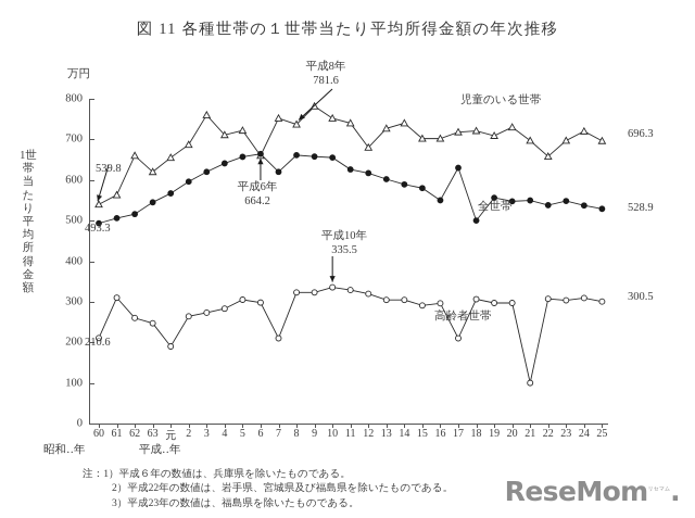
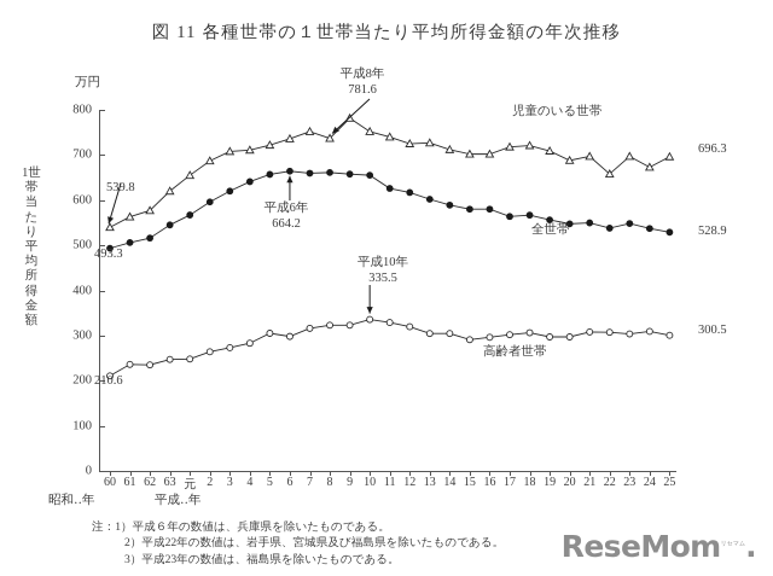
高齢者世帯/61: 310 -> 240
児童のいる世帯/62: 660 -> 580
高齢者世帯/62: 260 -> 240
高齢者世帯/元: 190 -> 250
児童のいる世帯/3: 760 -> 710
児童のいる世帯/6: 660 -> 740
全世帯/7: 620 -> 660
高齢者世帯/7: 210 -> 320
児童のいる世帯/12: 680 -> 720
児童のいる世帯/14: 740 -> 710
全世帯/16: 550 -> 580
全世帯/17: 630 -> 560
高齢者世帯/17: 210 -> 300
全世帯/18: 500 -> 570
児童のいる世帯/20: 730 -> 690
高齢者世帯/21: 100 -> 310
児童のいる世帯/24: 720 -> 670
